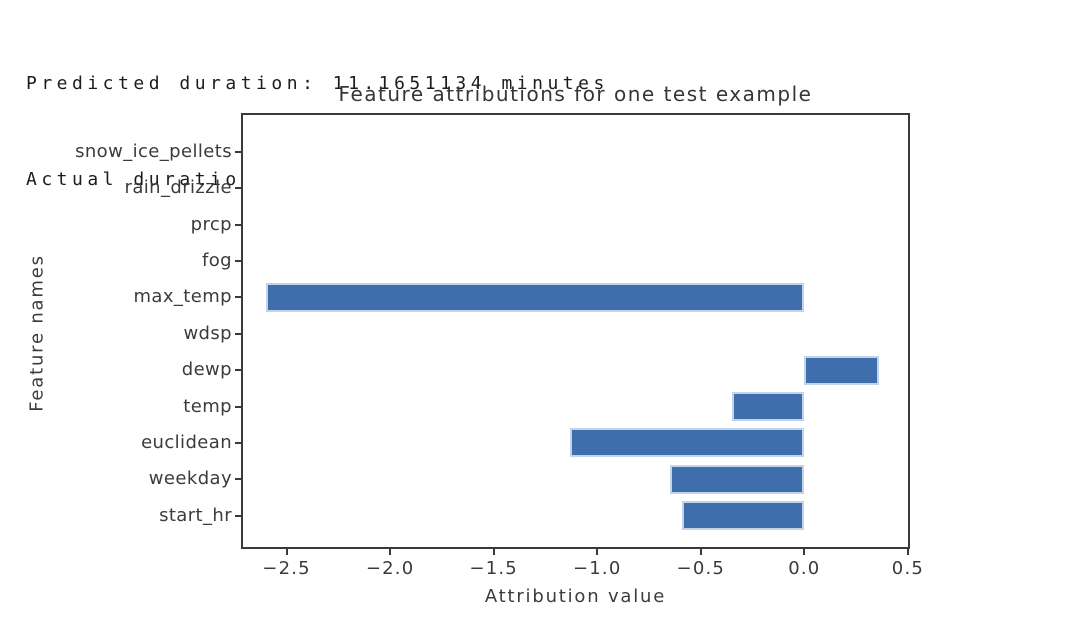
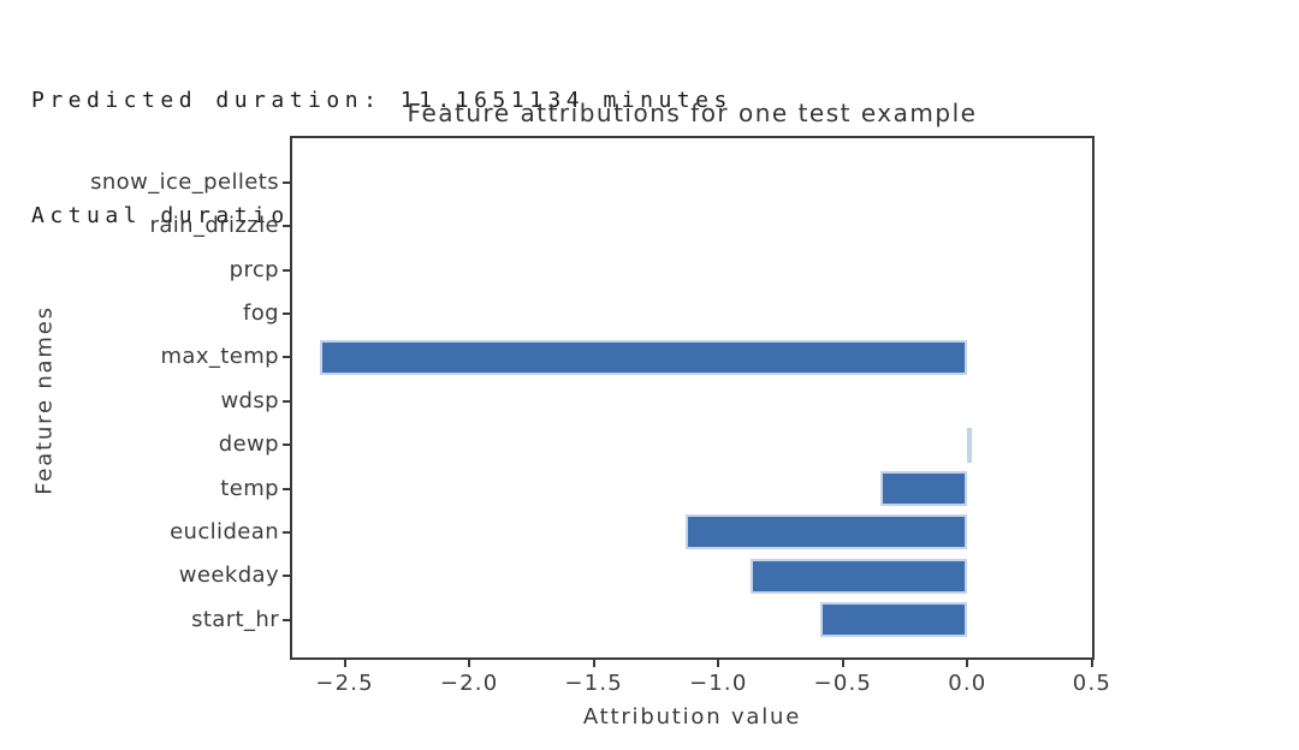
dewp: 0.36 -> 0.01
weekday: -0.65 -> -0.87
